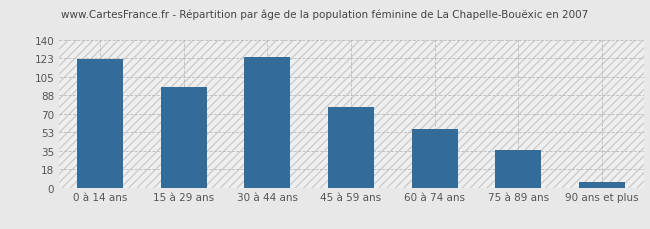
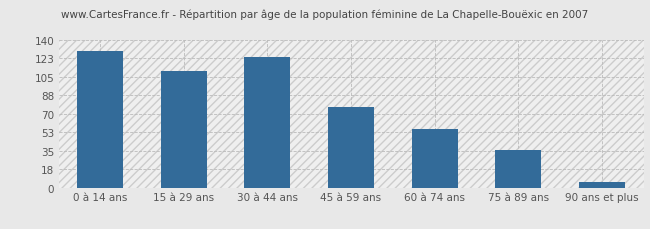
0 à 14 ans: 122 -> 130
15 à 29 ans: 96 -> 111
